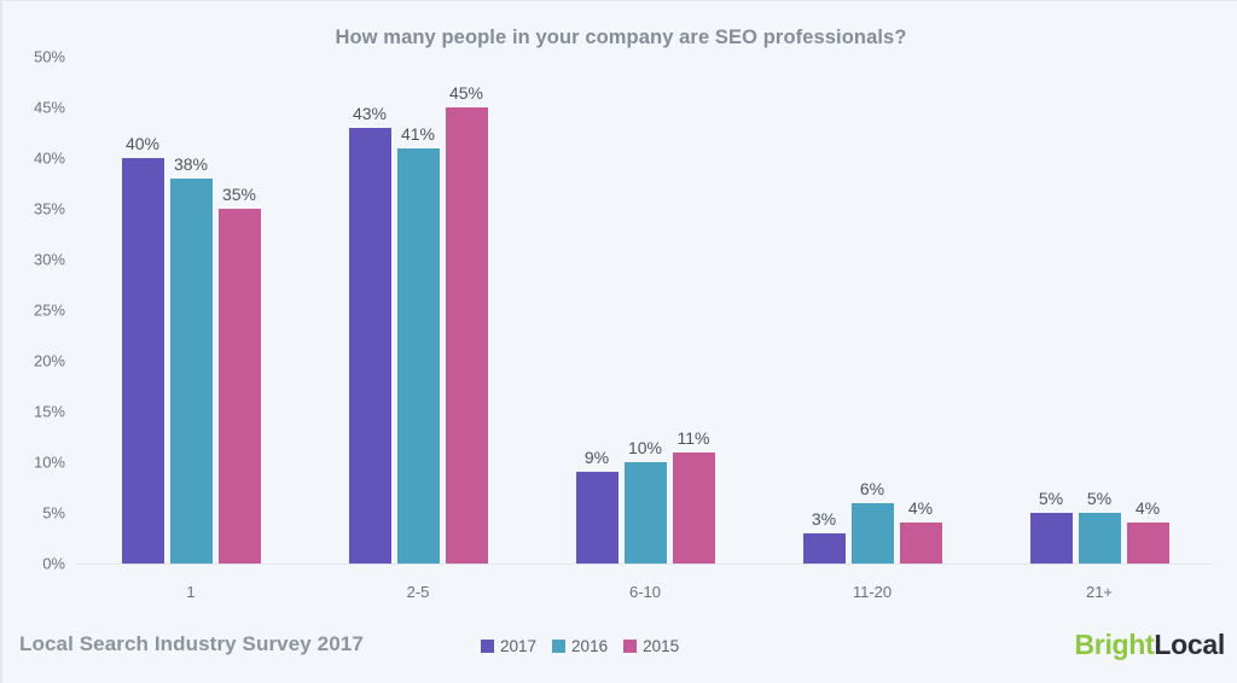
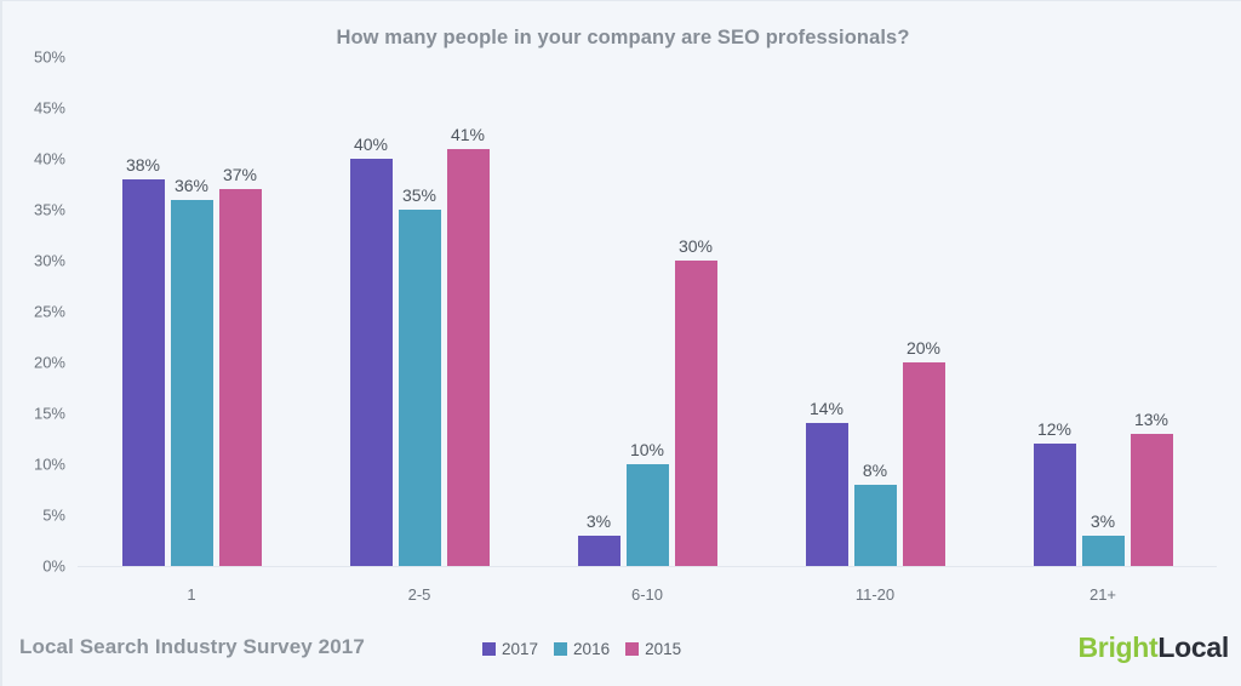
2017/1: 40% -> 38%
2016/1: 38% -> 36%
2015/1: 35% -> 37%
2017/2-5: 43% -> 40%
2016/2-5: 41% -> 35%
2015/2-5: 45% -> 41%
2017/6-10: 9% -> 3%
2015/6-10: 11% -> 30%
2017/11-20: 3% -> 14%
2016/11-20: 6% -> 8%
2015/11-20: 4% -> 20%
2017/21+: 5% -> 12%
2016/21+: 5% -> 3%
2015/21+: 4% -> 13%
